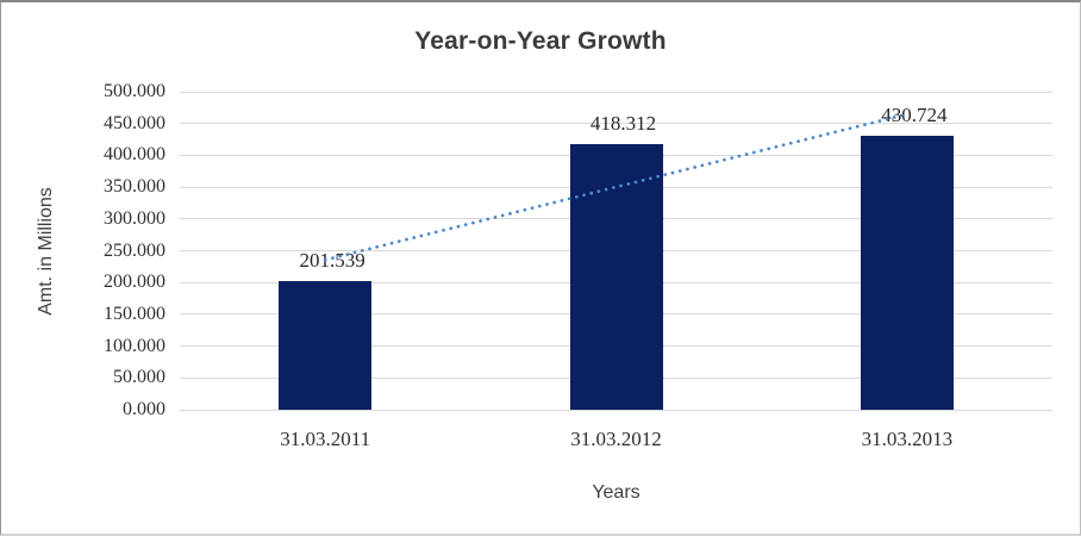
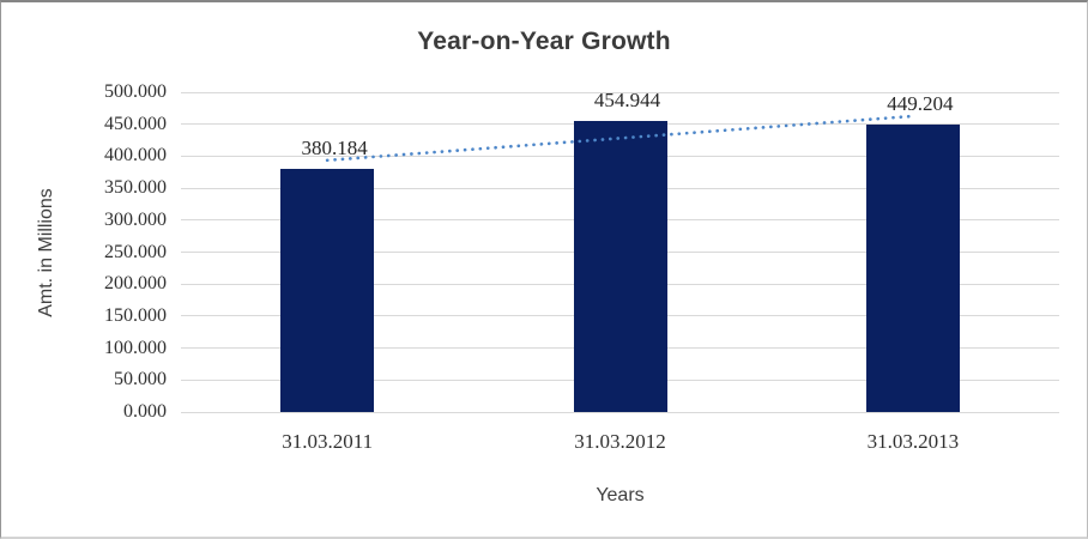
31.03.2011: 201.539 -> 380.184
31.03.2012: 418.312 -> 454.944
31.03.2013: 430.724 -> 449.204
